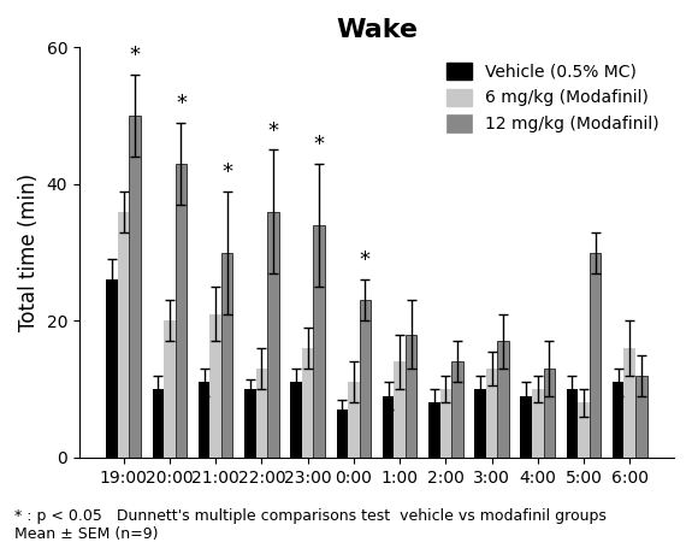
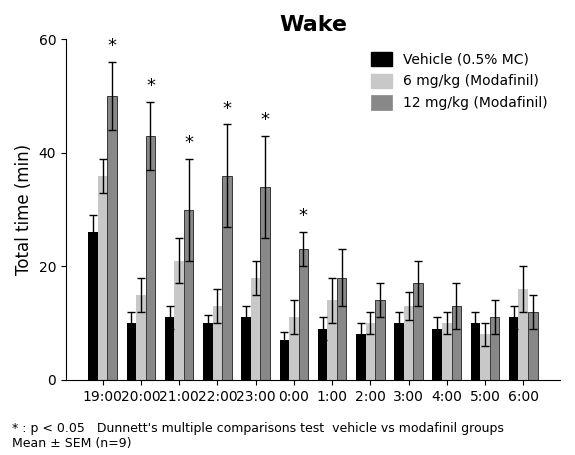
6 mg/kg (Modafinil)/20:00: 20 -> 15
6 mg/kg (Modafinil)/23:00: 16 -> 18
12 mg/kg (Modafinil)/5:00: 30 -> 11
